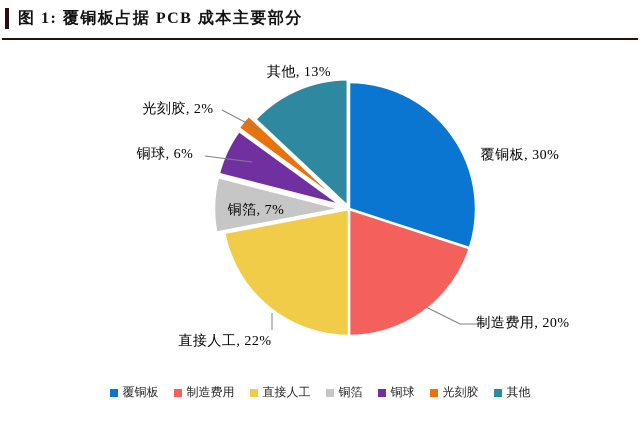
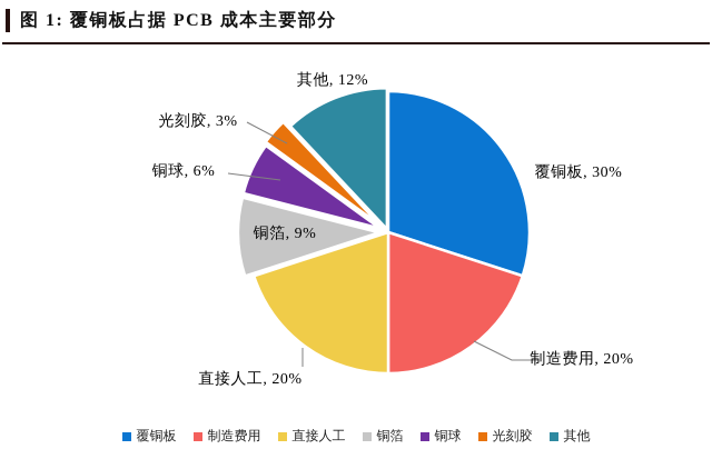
直接人工: 22% -> 20%
铜箔: 7% -> 9%
光刻胶: 2% -> 3%
其他: 13% -> 12%
